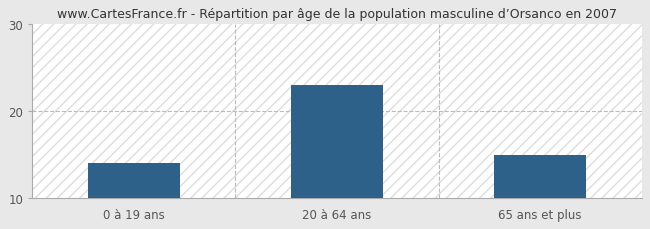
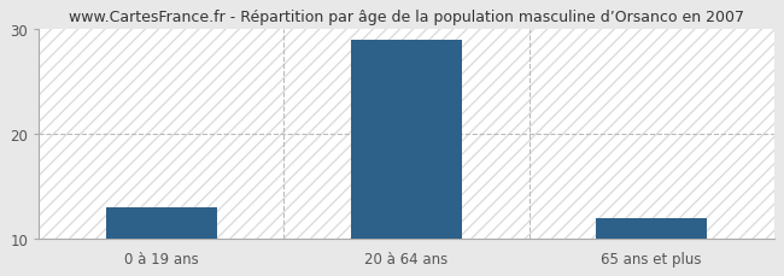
0 à 19 ans: 14 -> 13
20 à 64 ans: 23 -> 29
65 ans et plus: 15 -> 12
